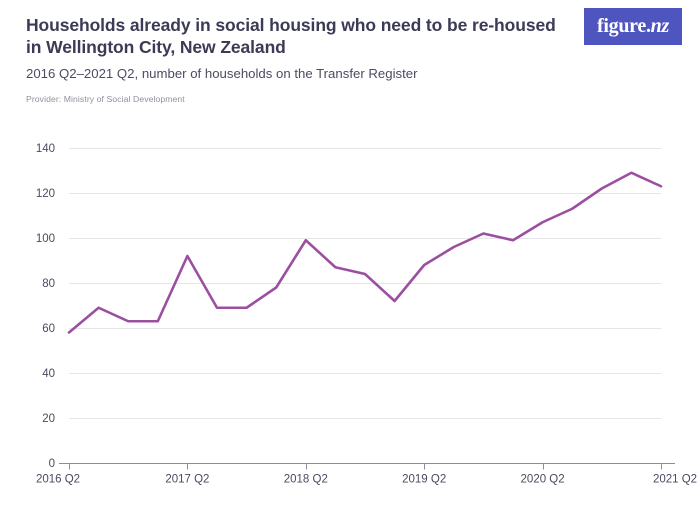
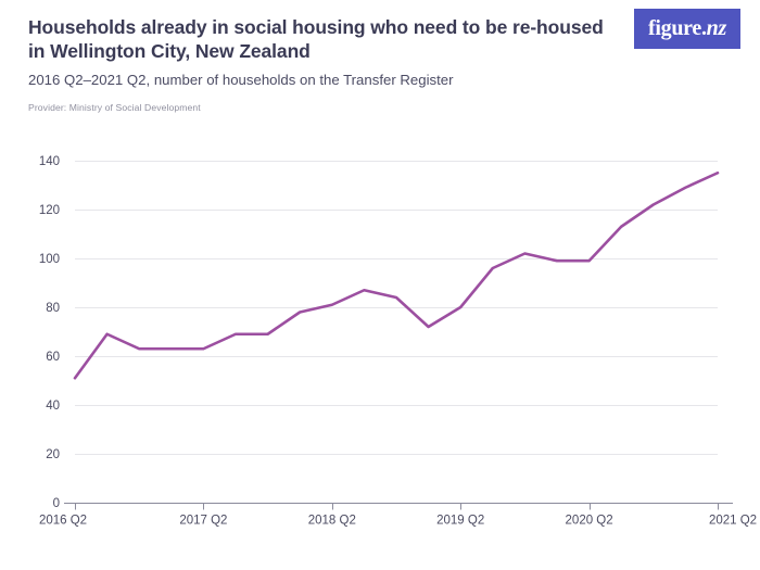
2016 Q2: 58 -> 51
2017 Q2: 92 -> 63
2018 Q2: 99 -> 81
2019 Q2: 88 -> 80
2020 Q2: 107 -> 99
2021 Q2: 123 -> 135
